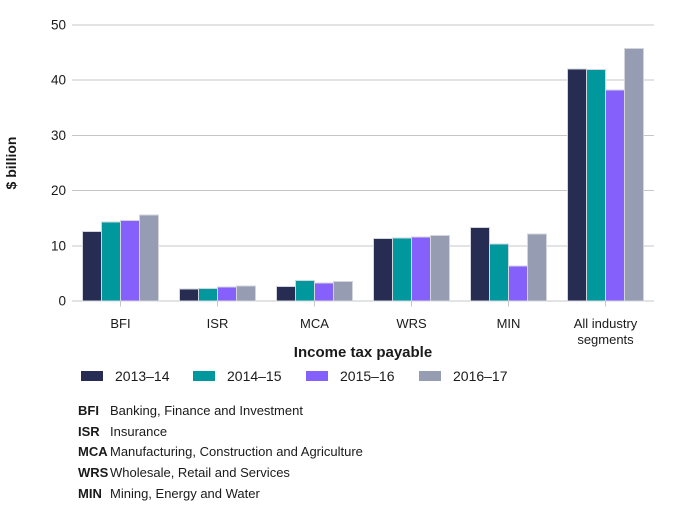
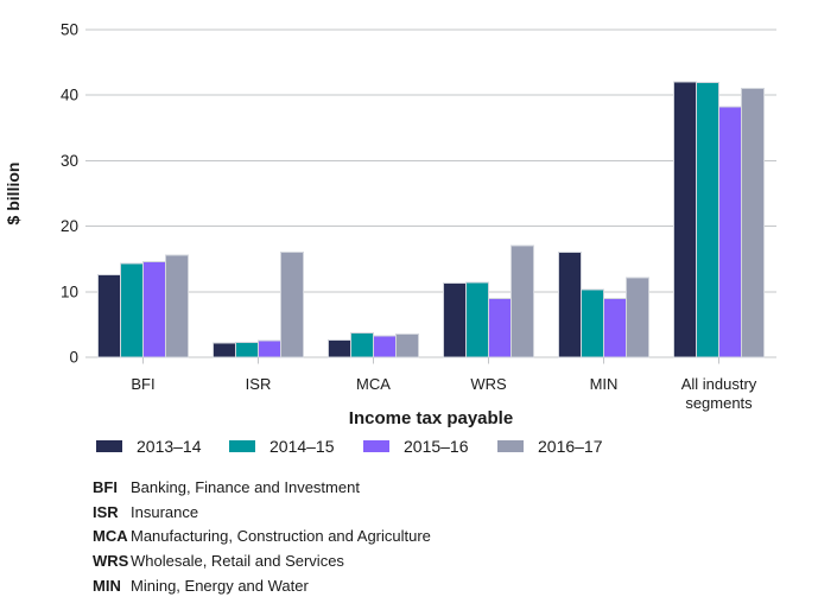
2016–17/ISR: 3 -> 16
2015–16/WRS: 12 -> 9
2016–17/WRS: 12 -> 17
2013–14/MIN: 13 -> 16
2015–16/MIN: 6 -> 9
2016–17/All industry segments: 46 -> 41
